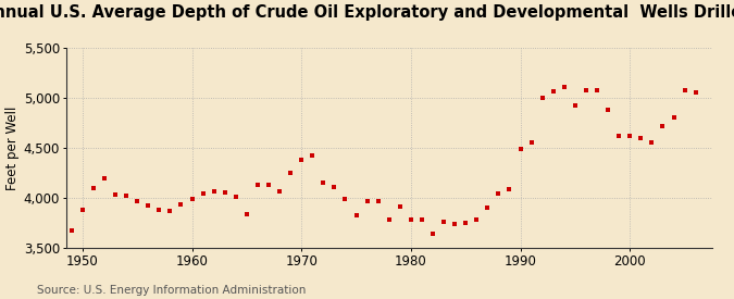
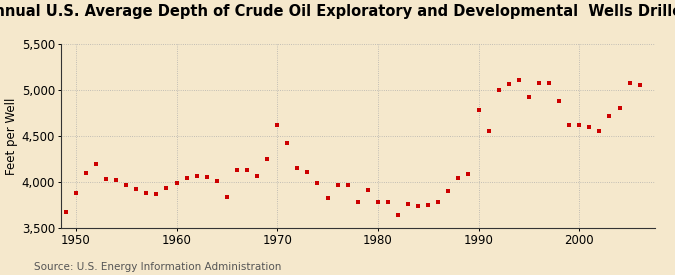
1970: 4,380 -> 4,620
1990: 4,490 -> 4,780
